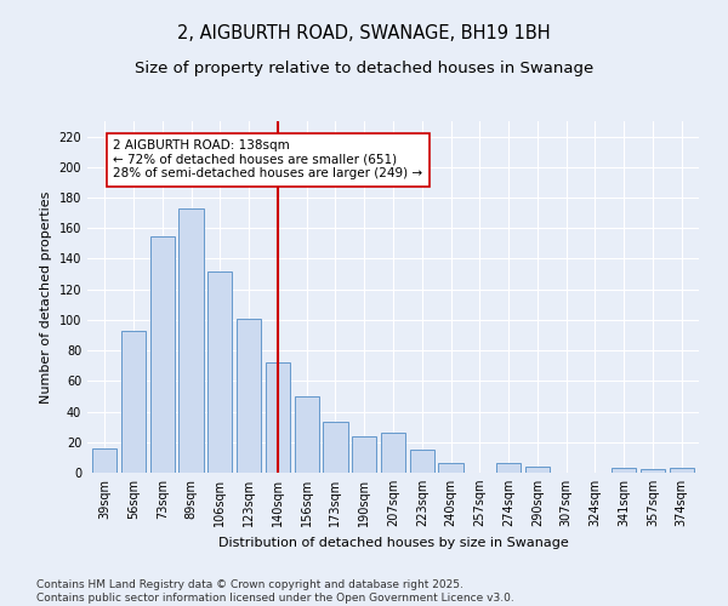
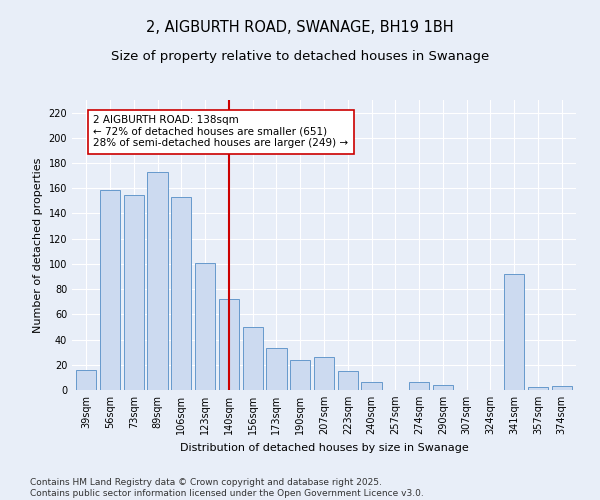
56sqm: 93 -> 159
106sqm: 132 -> 153
341sqm: 3 -> 92
